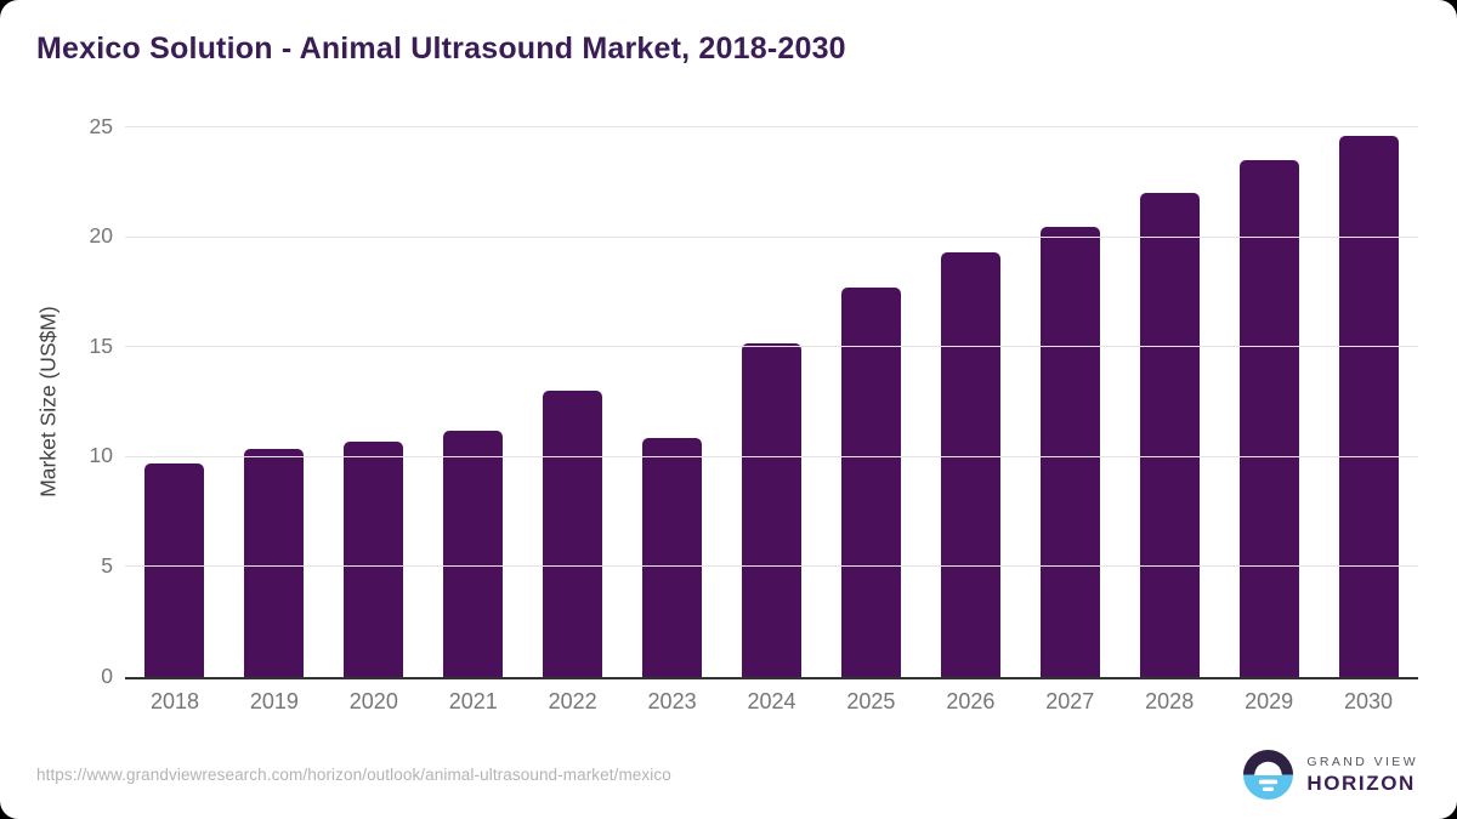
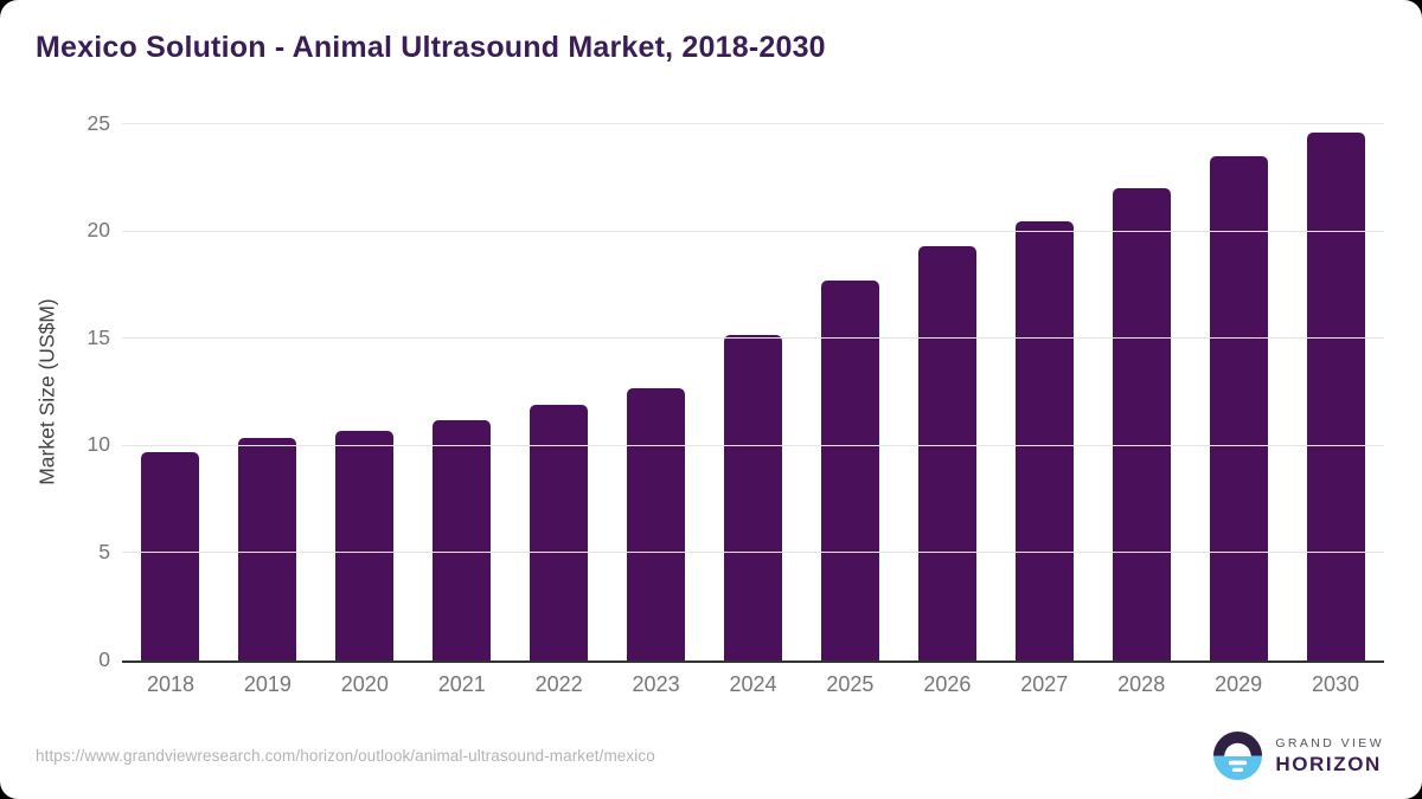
2022: 13.0 -> 11.9
2023: 10.9 -> 12.7
